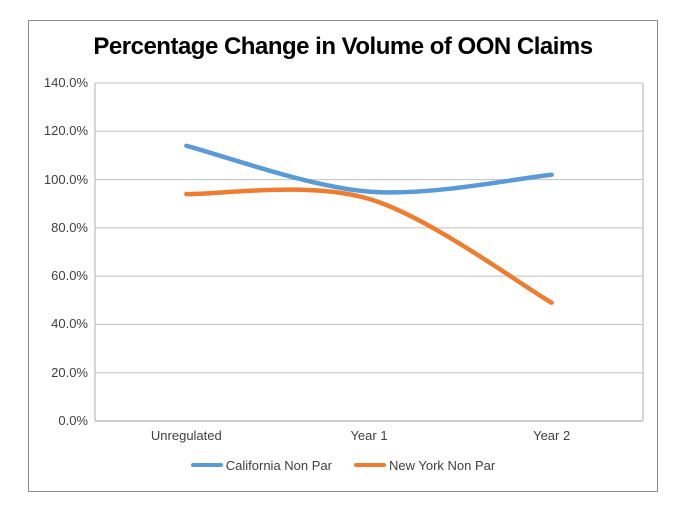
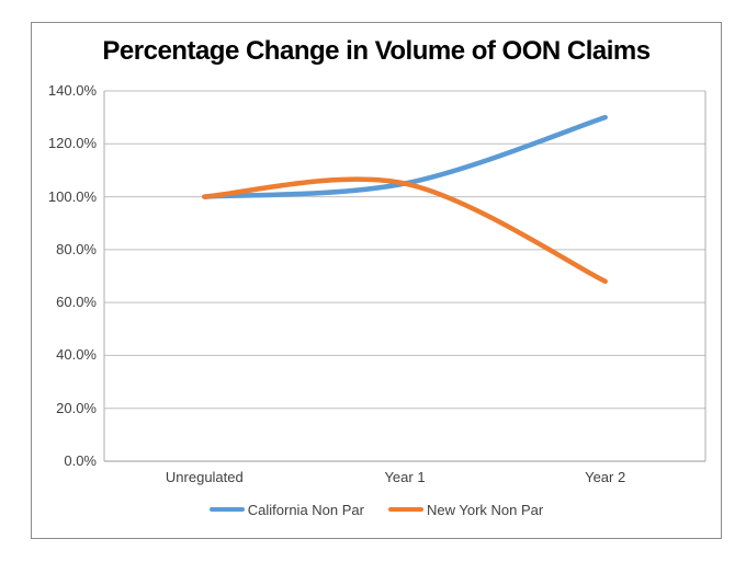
California Non Par/Unregulated: 114% -> 100%
New York Non Par/Unregulated: 94% -> 100%
California Non Par/Year 1: 95% -> 105%
New York Non Par/Year 1: 92% -> 105%
California Non Par/Year 2: 102% -> 130%
New York Non Par/Year 2: 49% -> 68%
